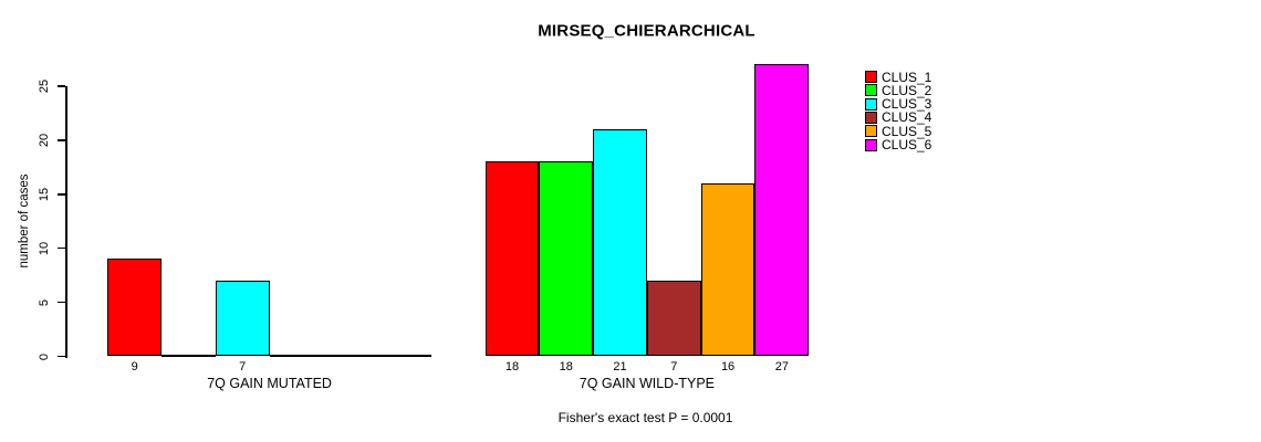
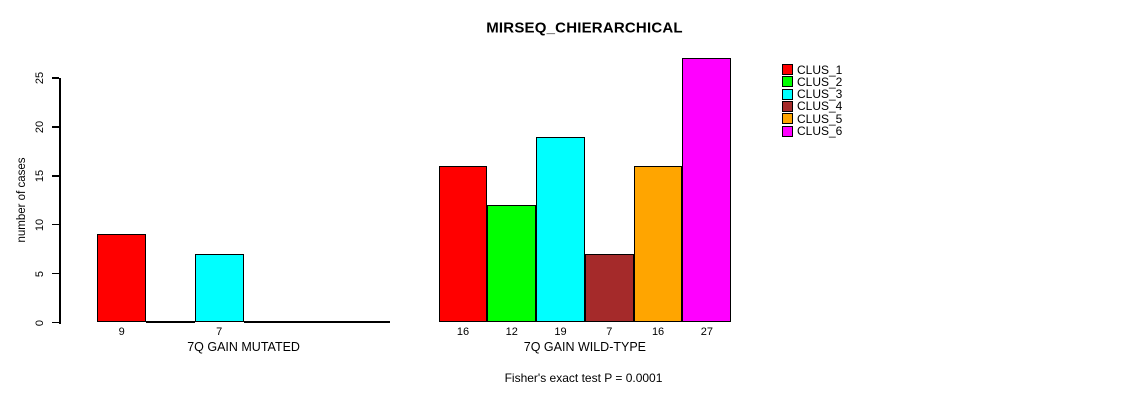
CLUS_1/7Q GAIN WILD-TYPE: 18 -> 16
CLUS_2/7Q GAIN WILD-TYPE: 18 -> 12
CLUS_3/7Q GAIN WILD-TYPE: 21 -> 19
